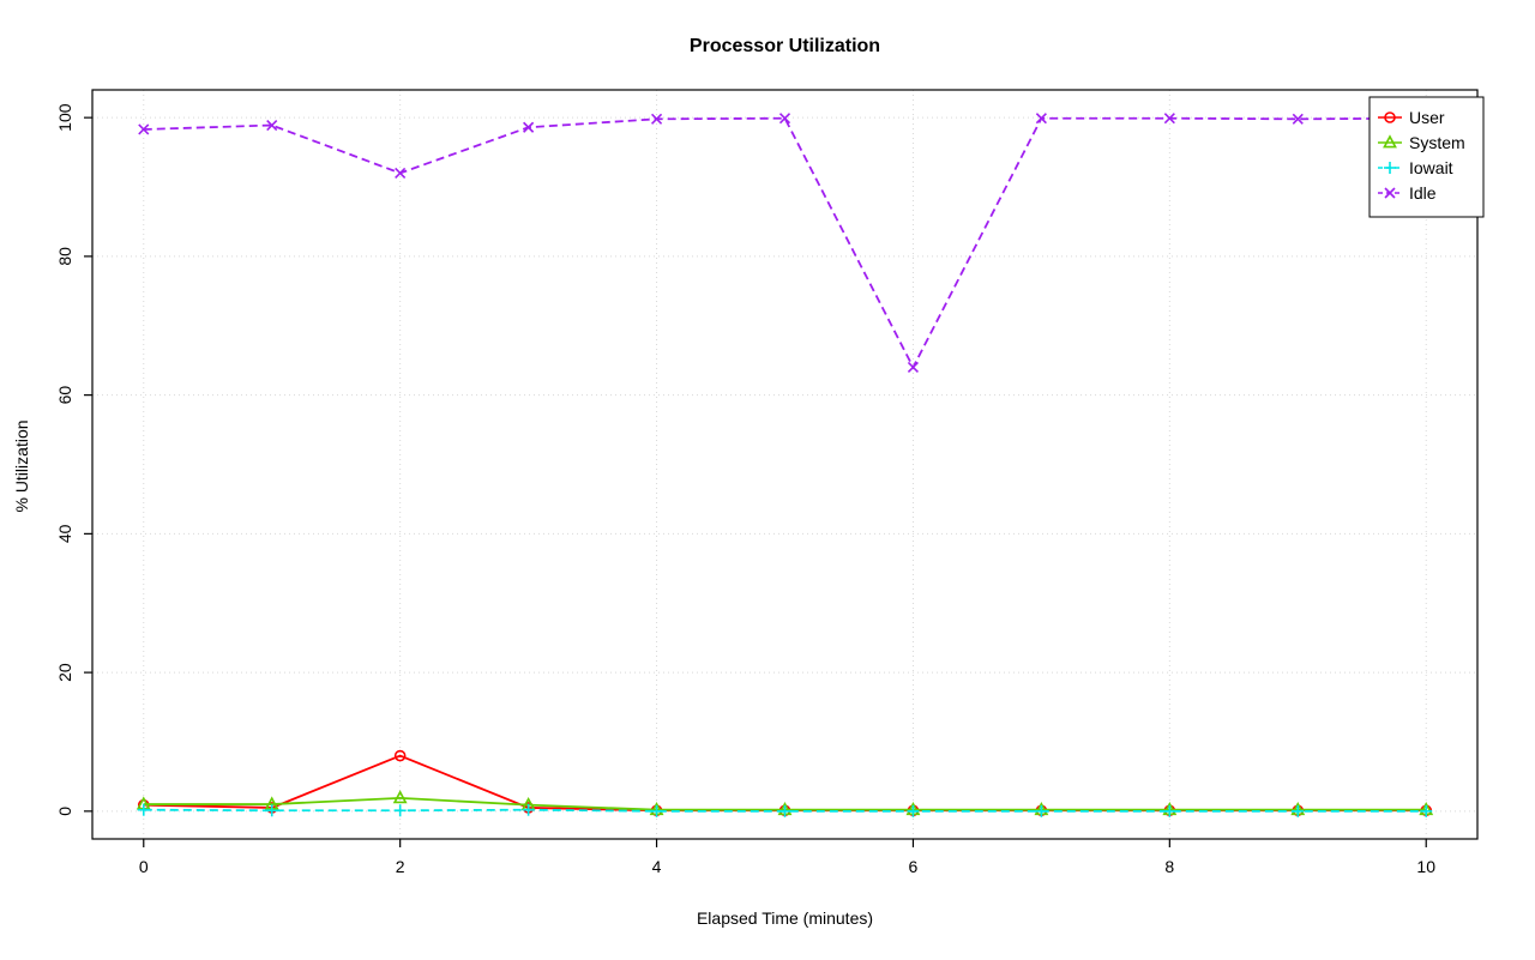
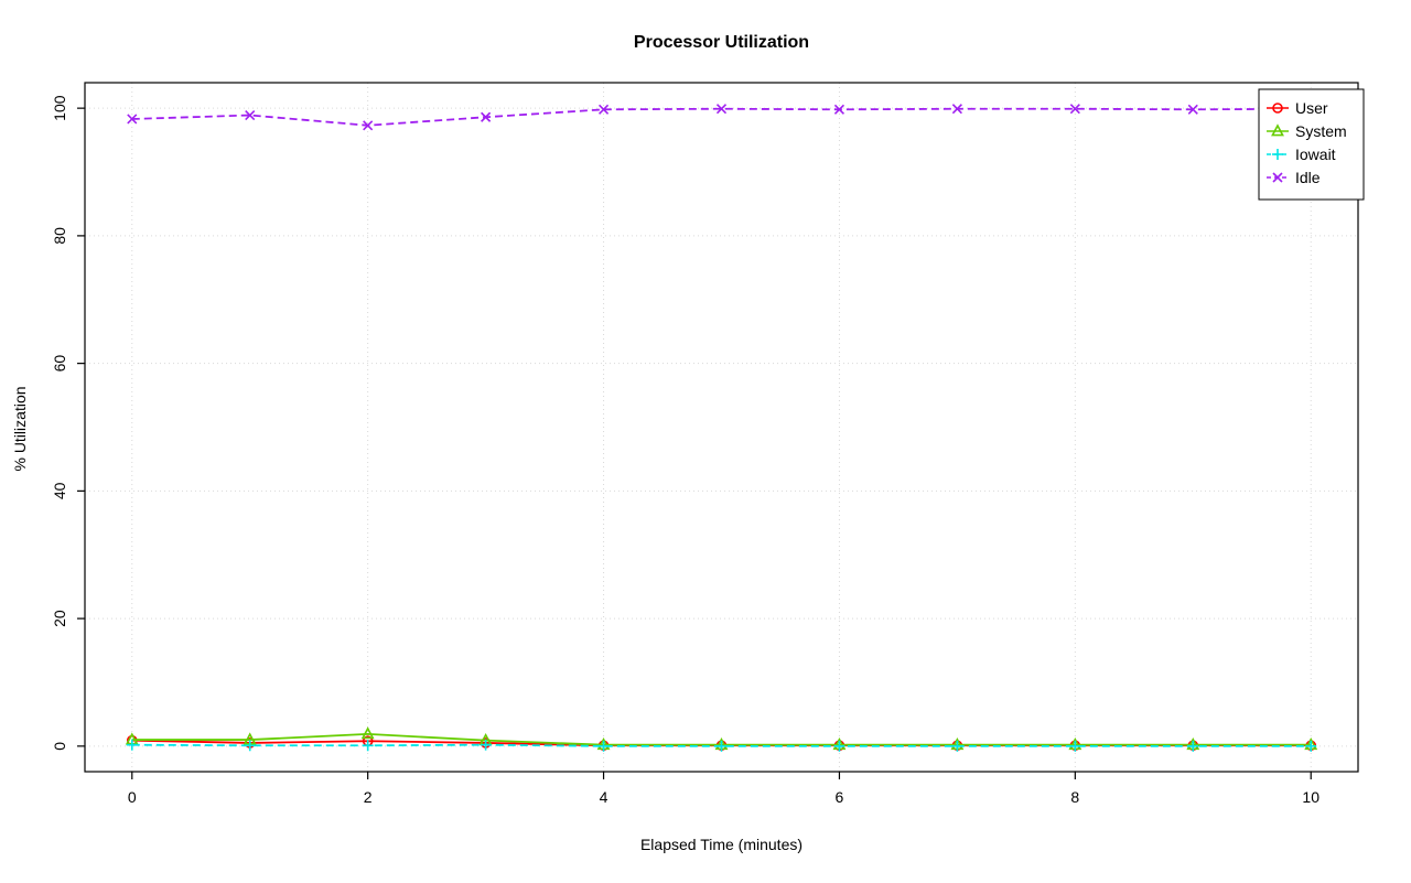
User/2: 8 -> 1
Idle/2: 92 -> 97
Idle/6: 64 -> 100
